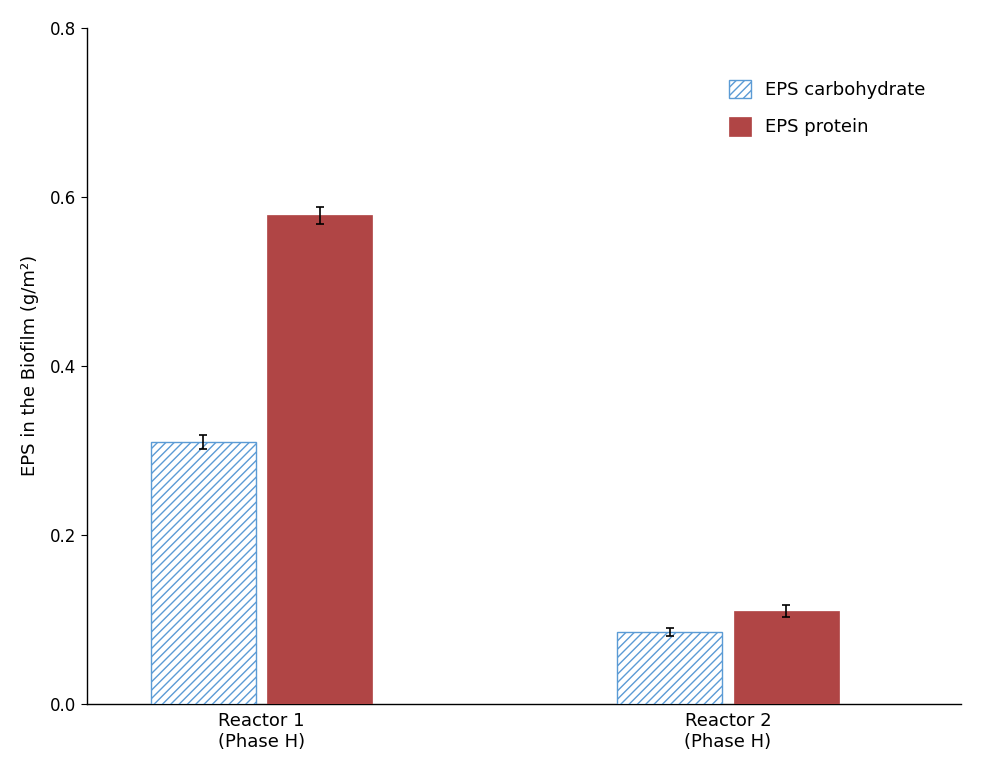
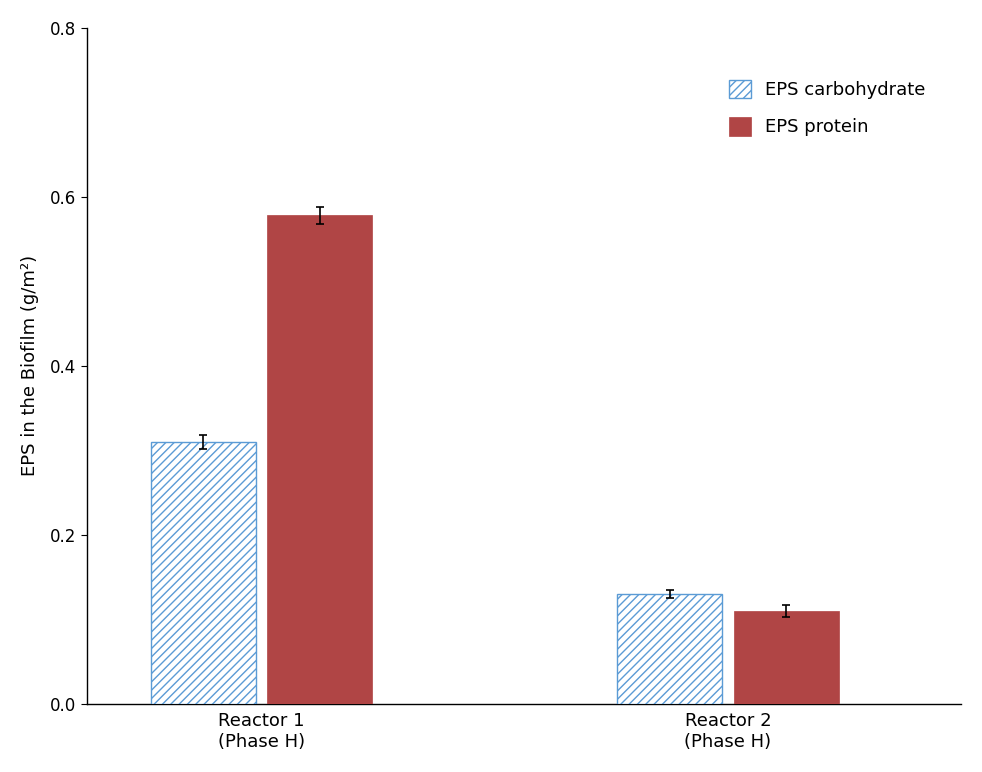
EPS carbohydrate/Reactor 2 (Phase H): 0.085 -> 0.130
